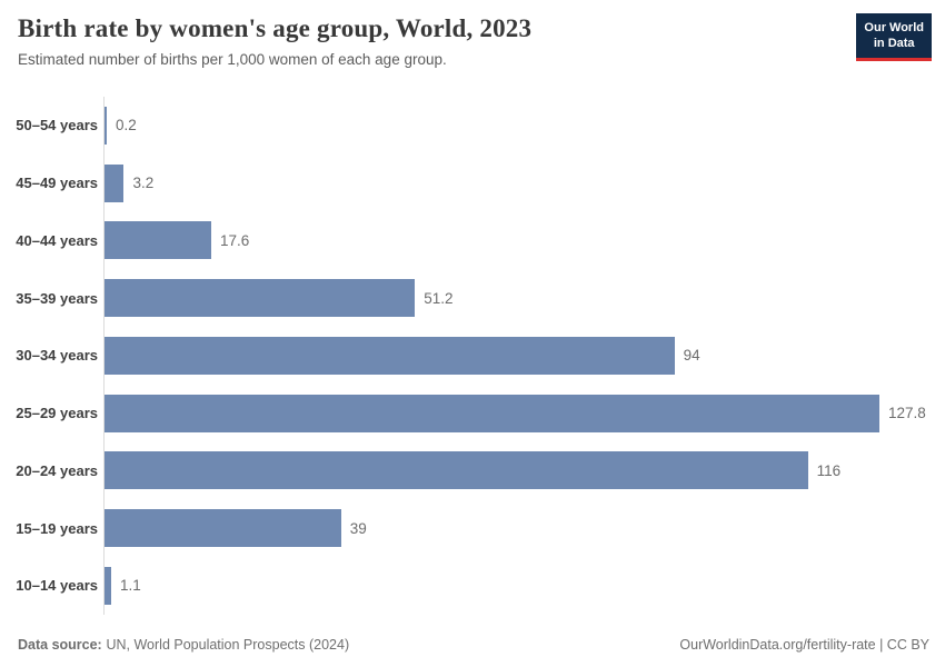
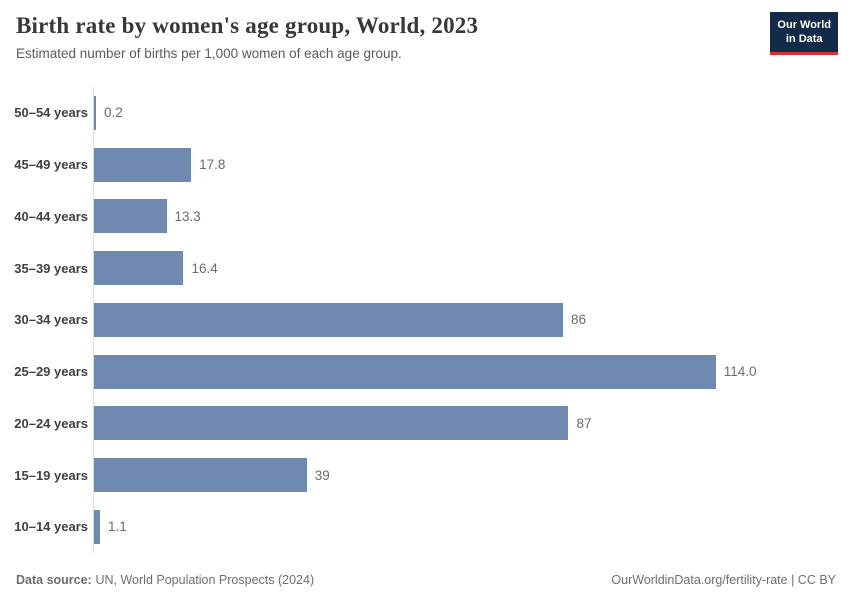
45–49 years: 3.2 -> 17.8
40–44 years: 17.6 -> 13.3
35–39 years: 51.2 -> 16.4
30–34 years: 94 -> 86
25–29 years: 127.8 -> 114.0
20–24 years: 116 -> 87
